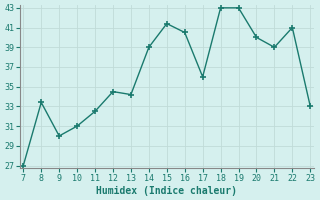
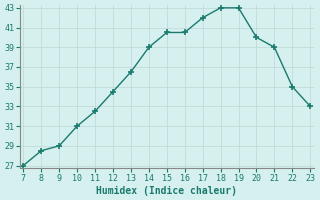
8: 33.4 -> 28.5
9: 30.0 -> 29.0
13: 34.2 -> 36.5
15: 41.4 -> 40.5
17: 36.0 -> 42.0
22: 41.0 -> 35.0
